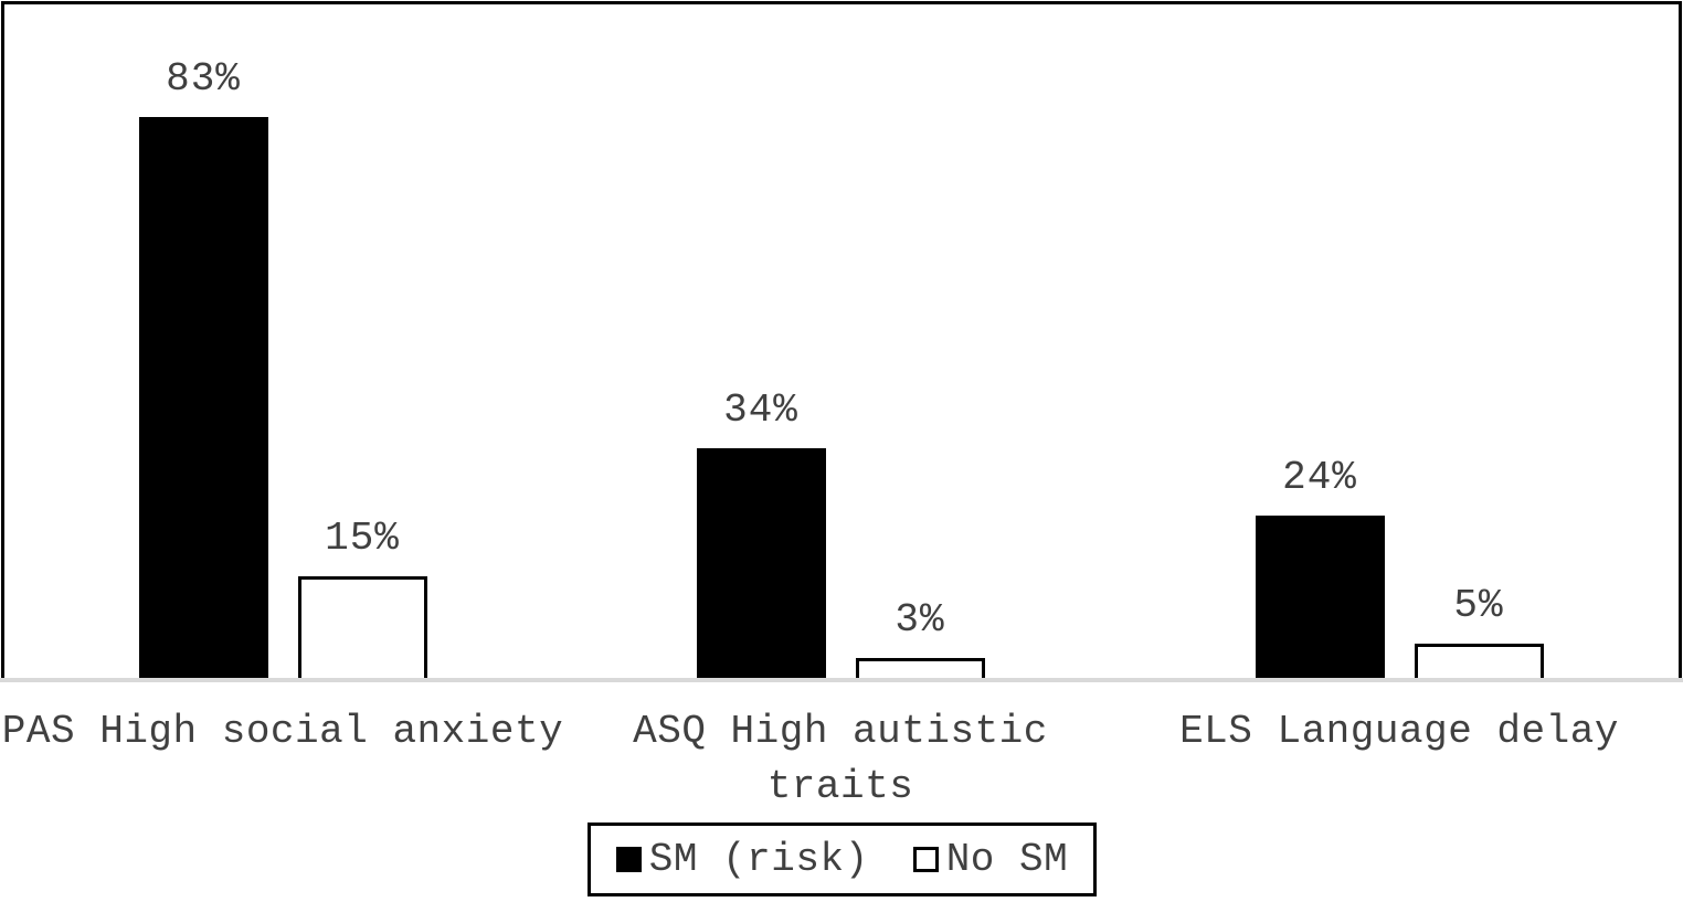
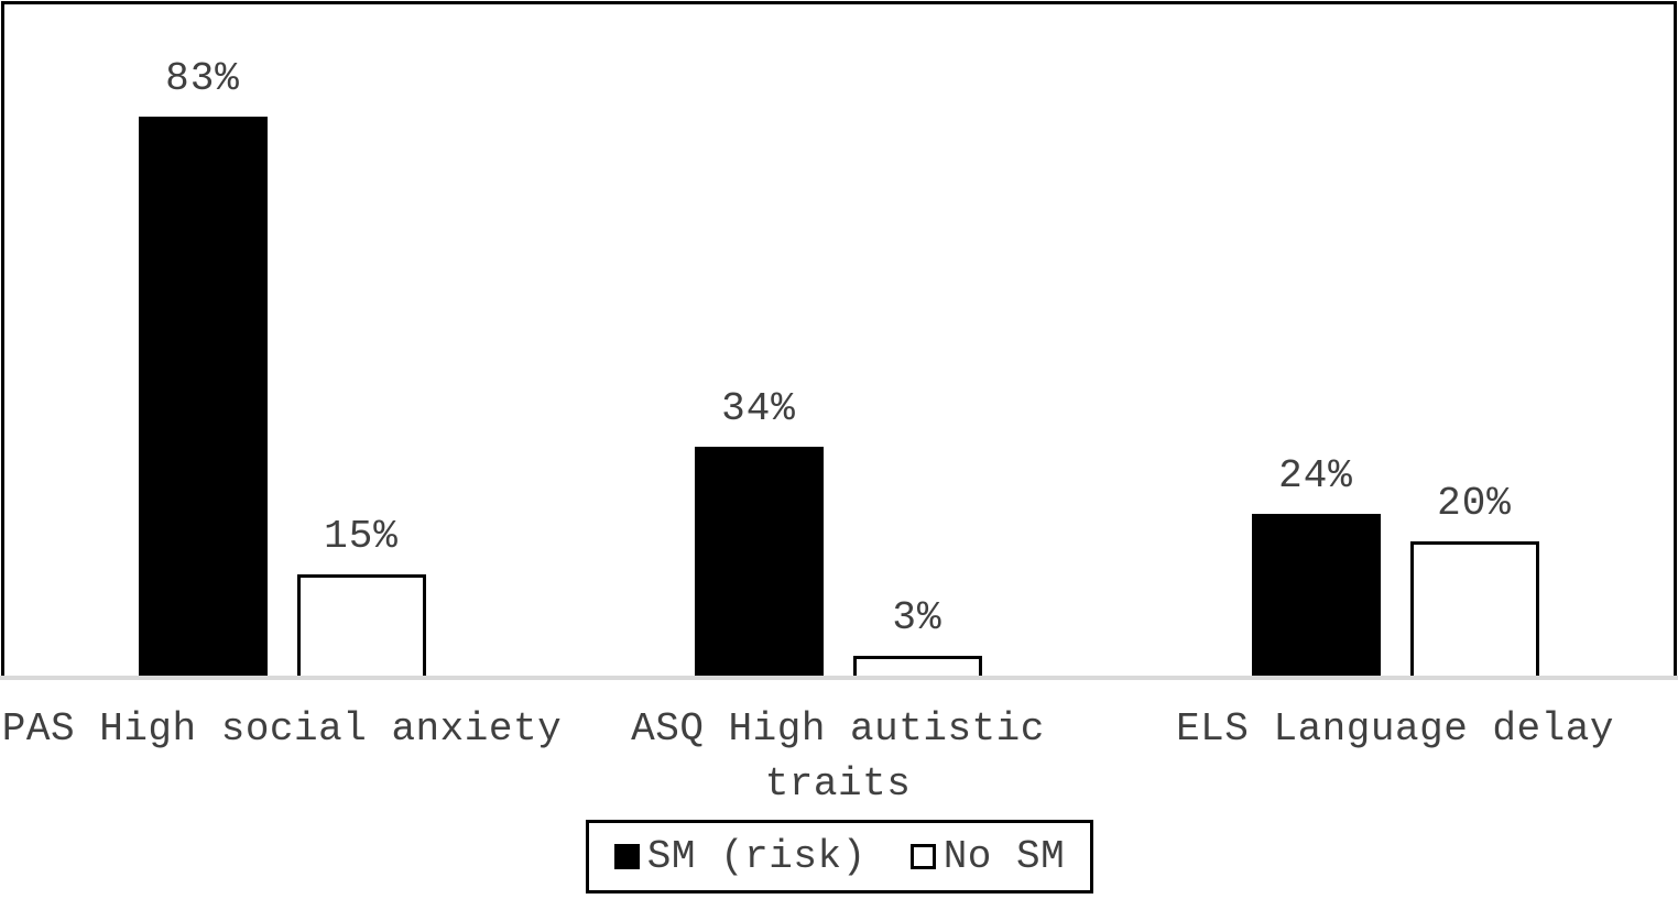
No SM/ELS Language delay: 5% -> 20%
